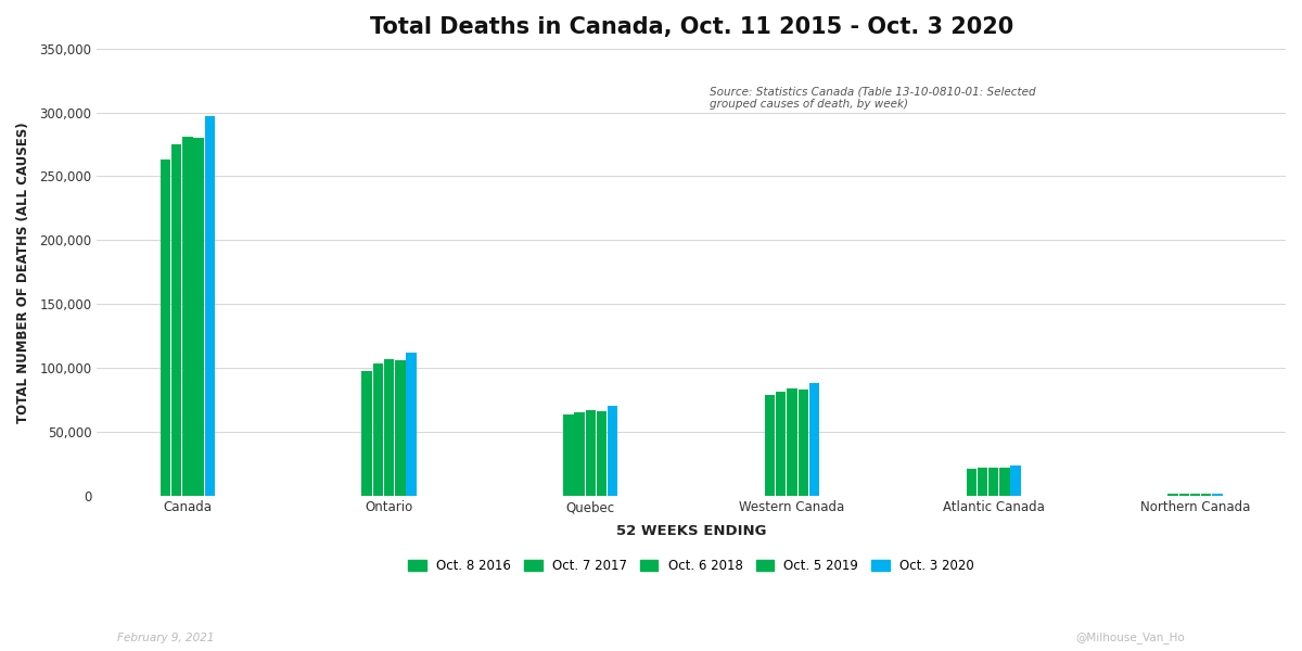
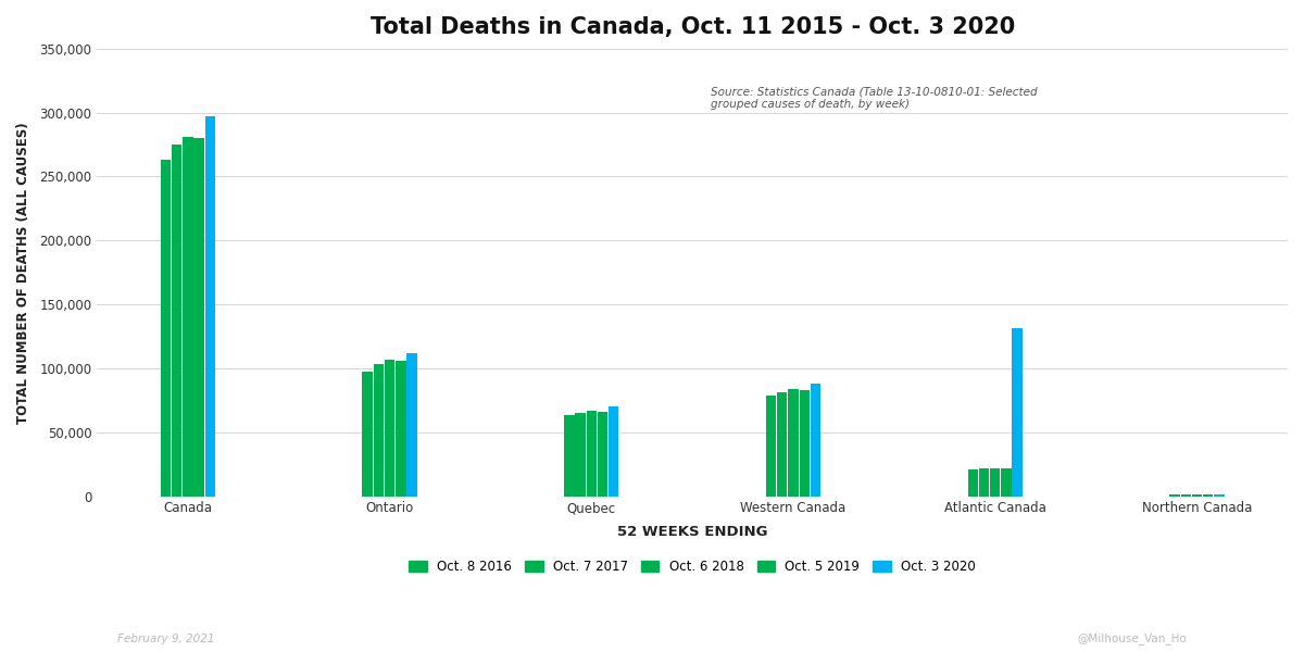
Oct. 3 2020/Atlantic Canada: 24,000 -> 131,000
